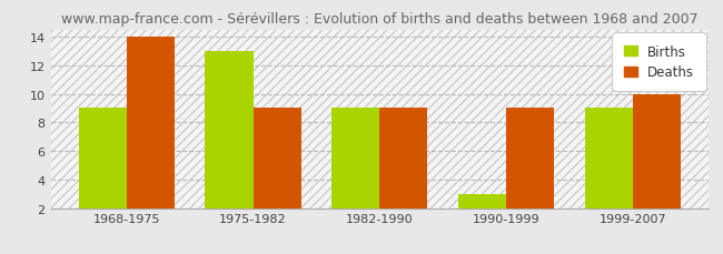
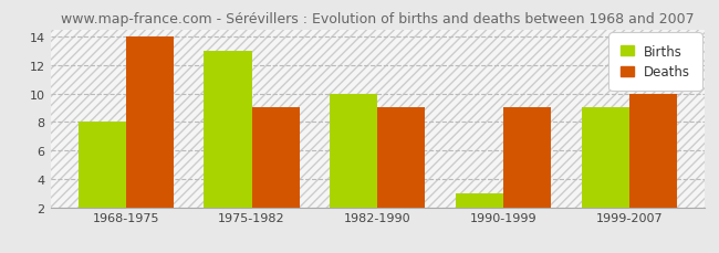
Births/1968-1975: 9 -> 8
Births/1982-1990: 9 -> 10
